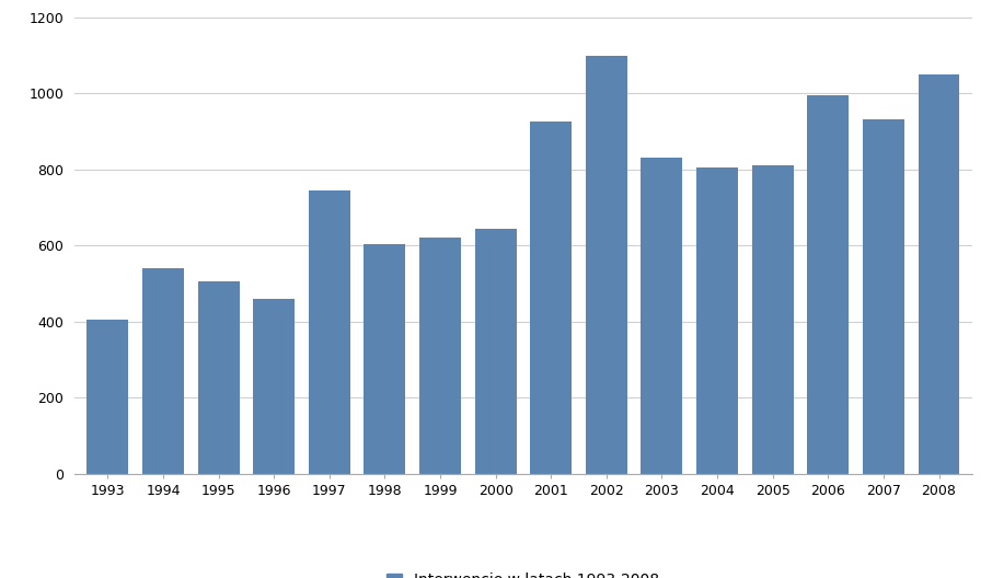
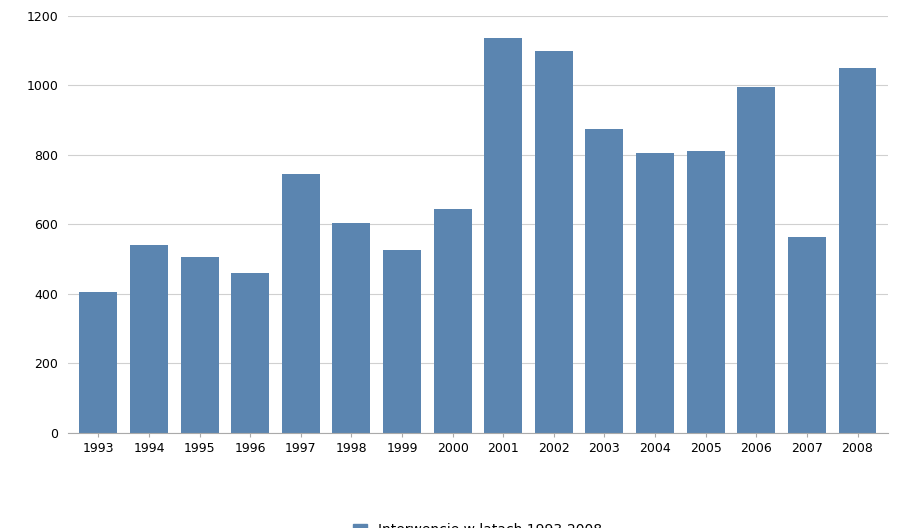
1999: 620 -> 525
2001: 925 -> 1135
2003: 832 -> 875
2007: 932 -> 565
